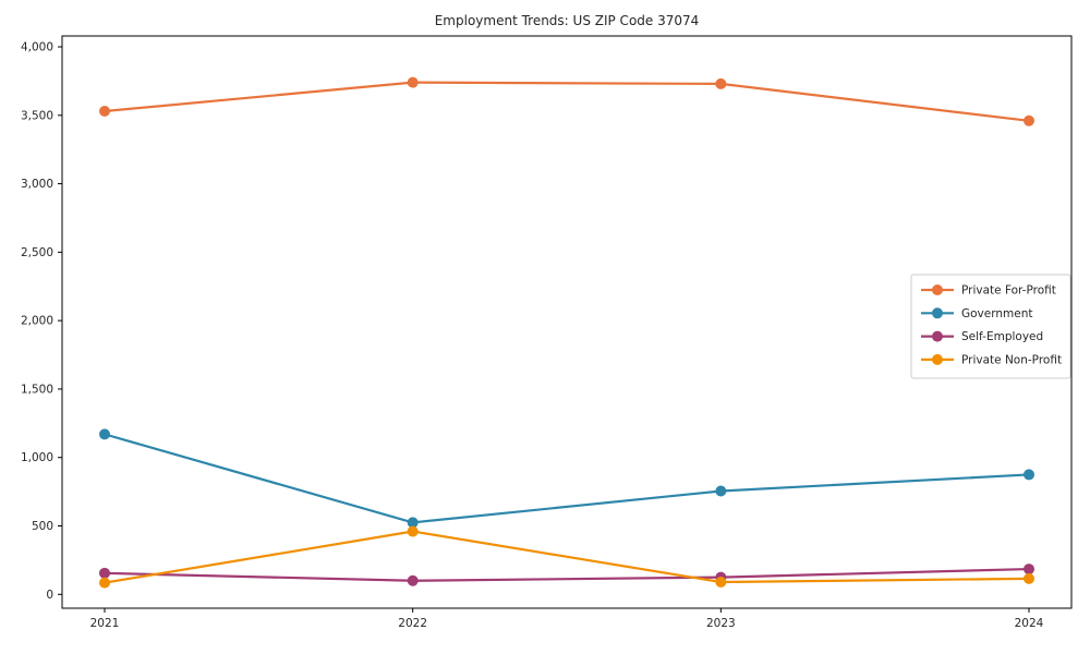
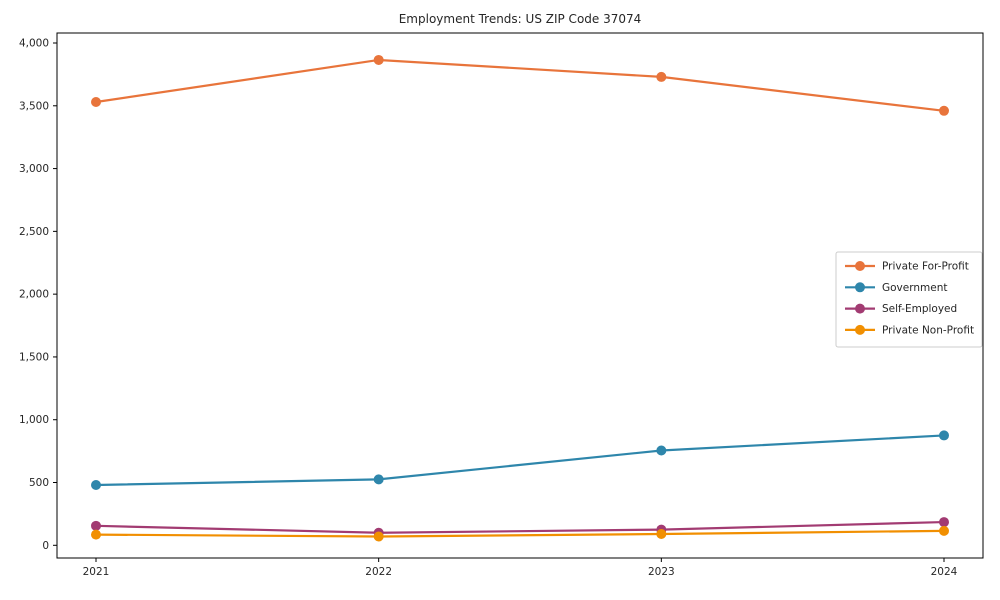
Government/2021: 1170 -> 480
Private For-Profit/2022: 3740 -> 3860
Private Non-Profit/2022: 460 -> 70
